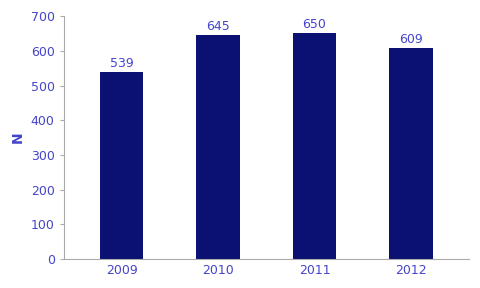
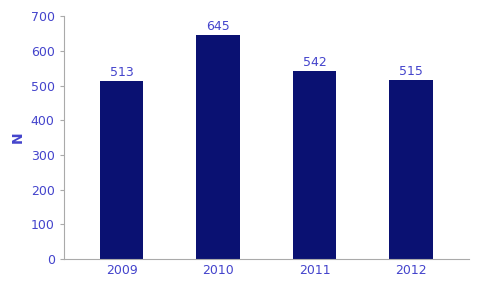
2009: 539 -> 513
2011: 650 -> 542
2012: 609 -> 515
